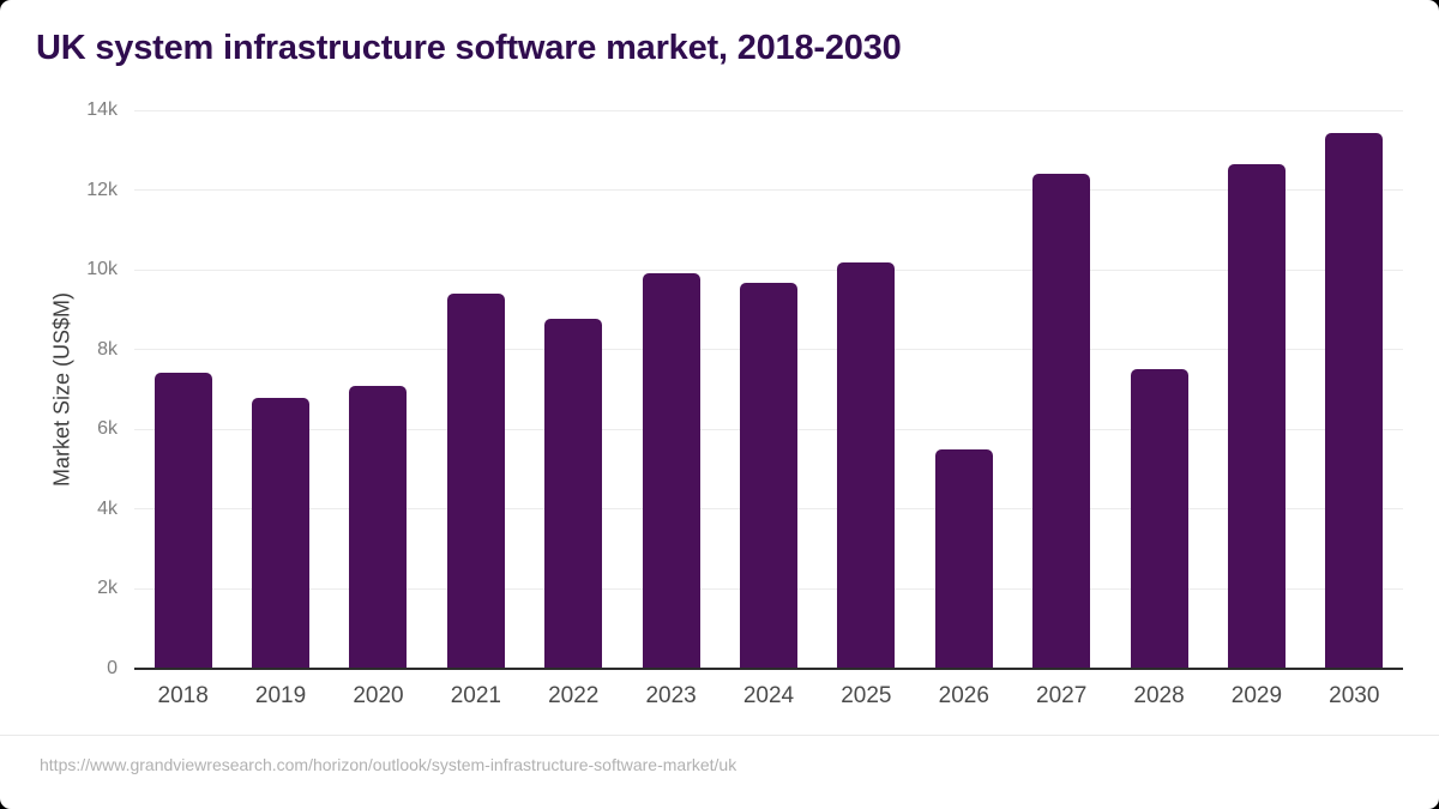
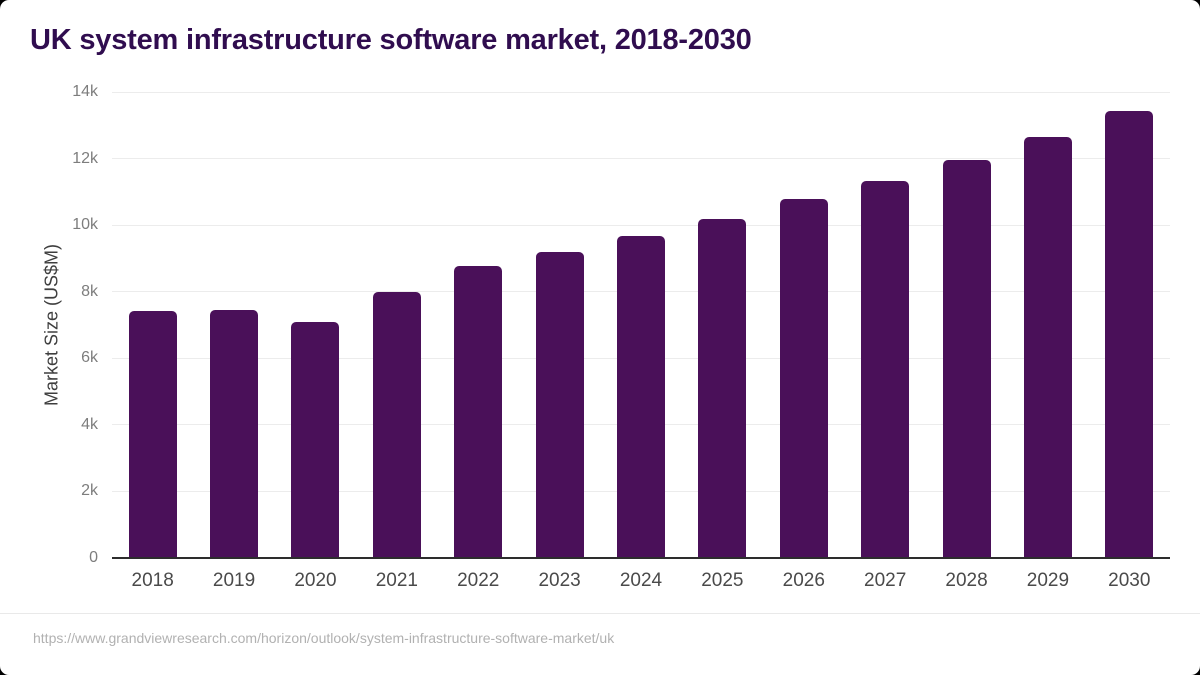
2019: 6.8k -> 7.4k
2021: 9.4k -> 8.0k
2023: 9.9k -> 9.2k
2026: 5.5k -> 10.8k
2027: 12.4k -> 11.3k
2028: 7.5k -> 12.0k
